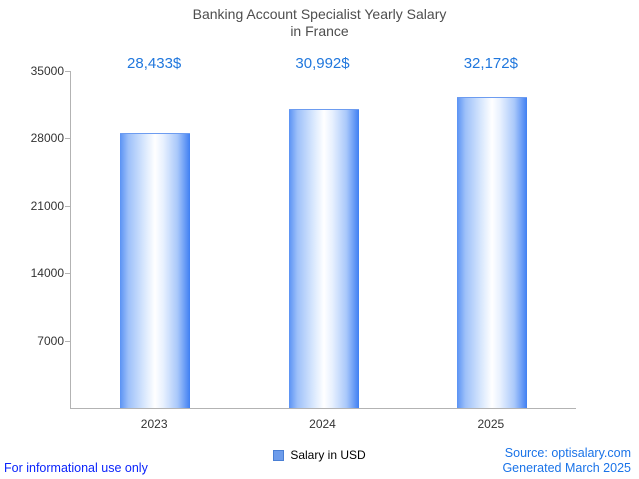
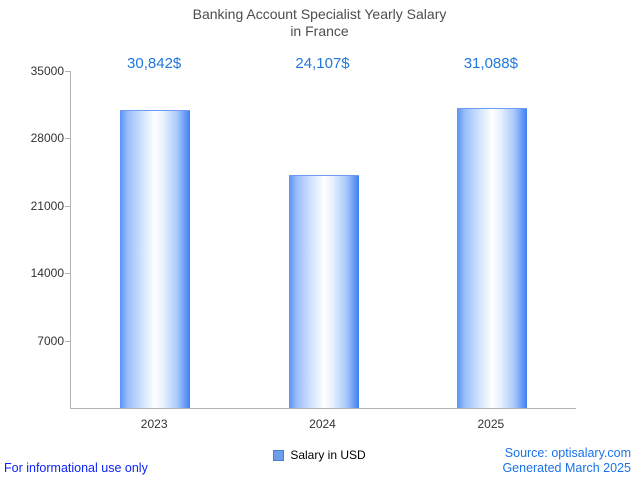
2023: 28,433 -> 30,842
2024: 30,992 -> 24,107
2025: 32,172 -> 31,088
